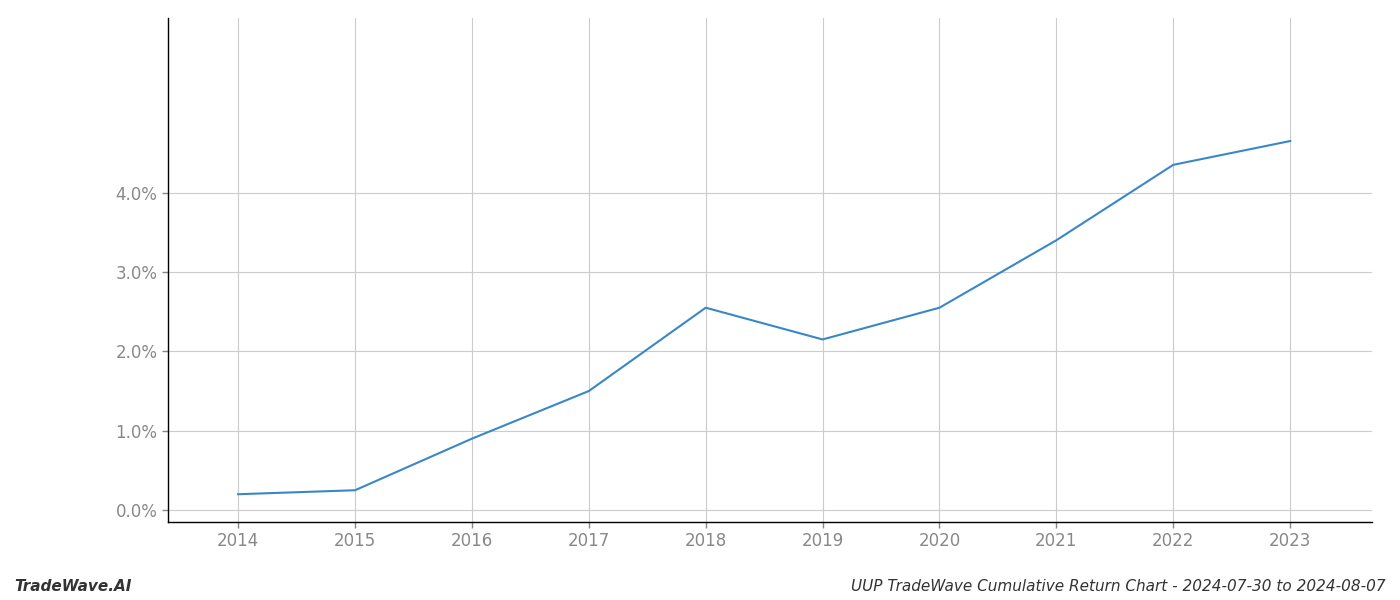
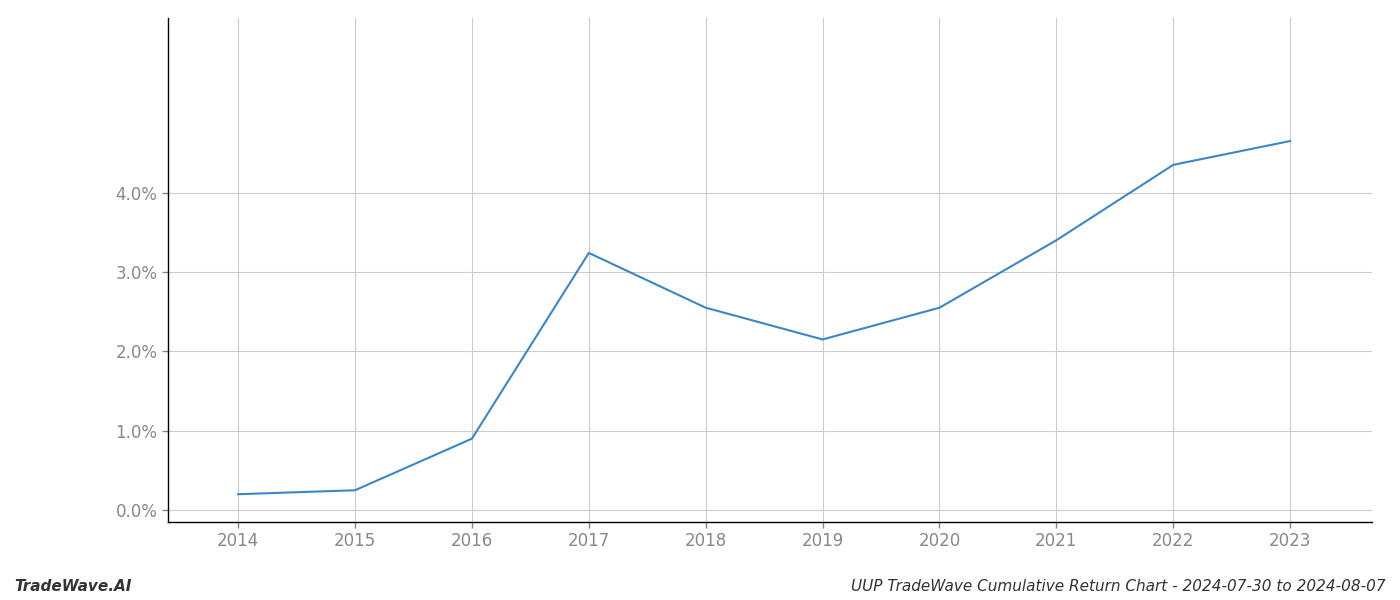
2017: 1.50% -> 3.24%
